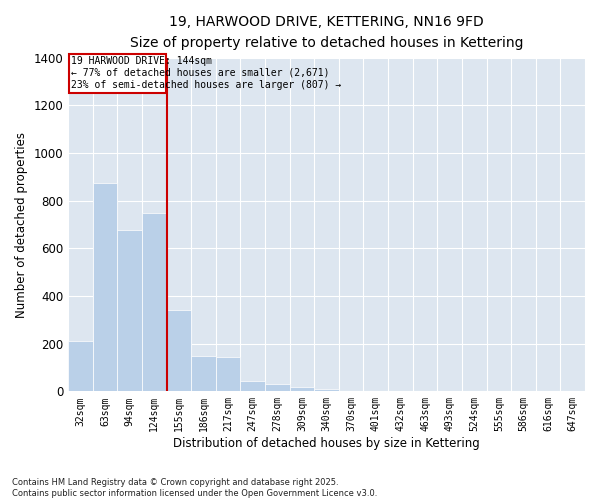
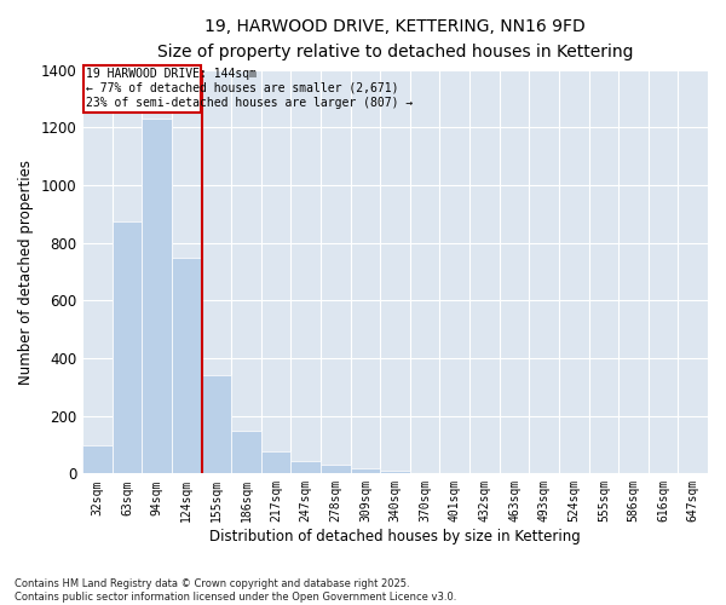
32sqm: 210 -> 100
94sqm: 675 -> 1230
217sqm: 145 -> 75
